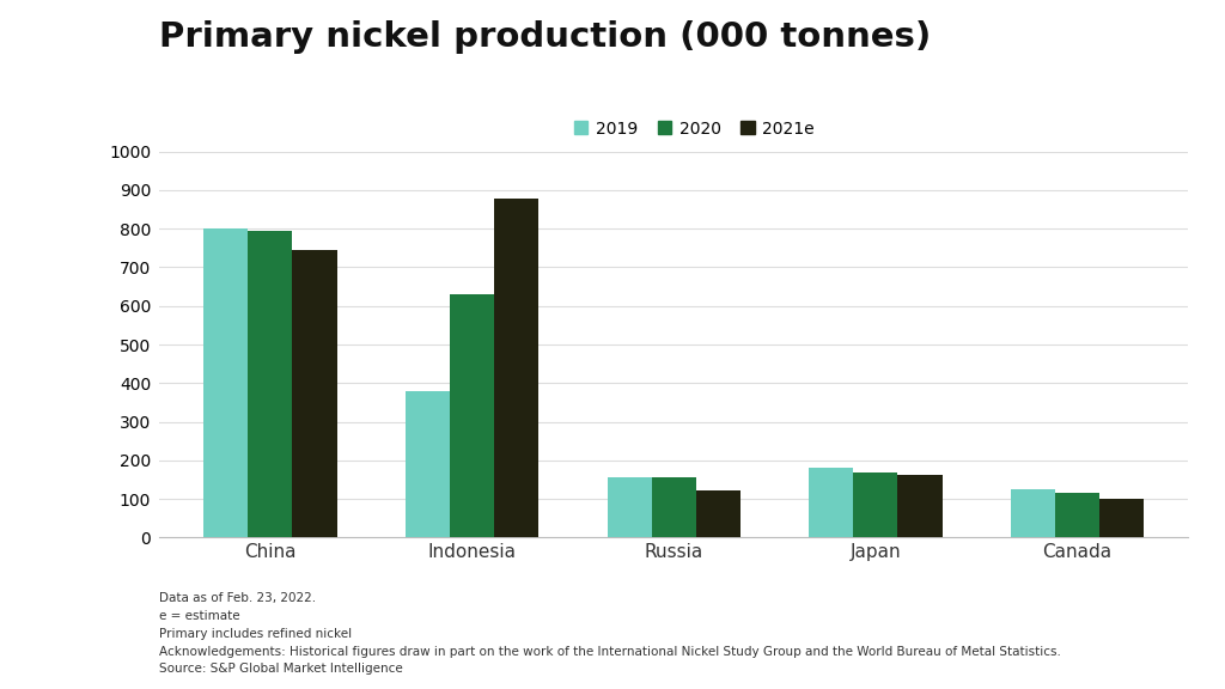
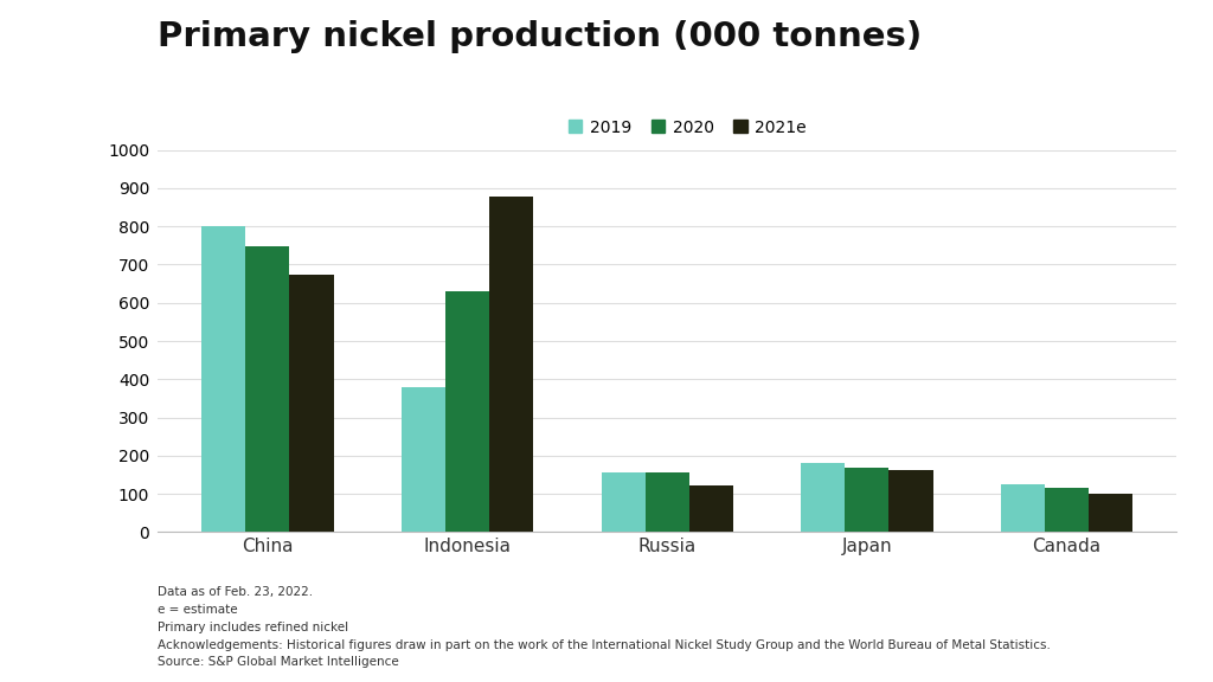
2020/China: 795 -> 748
2021e/China: 745 -> 675
